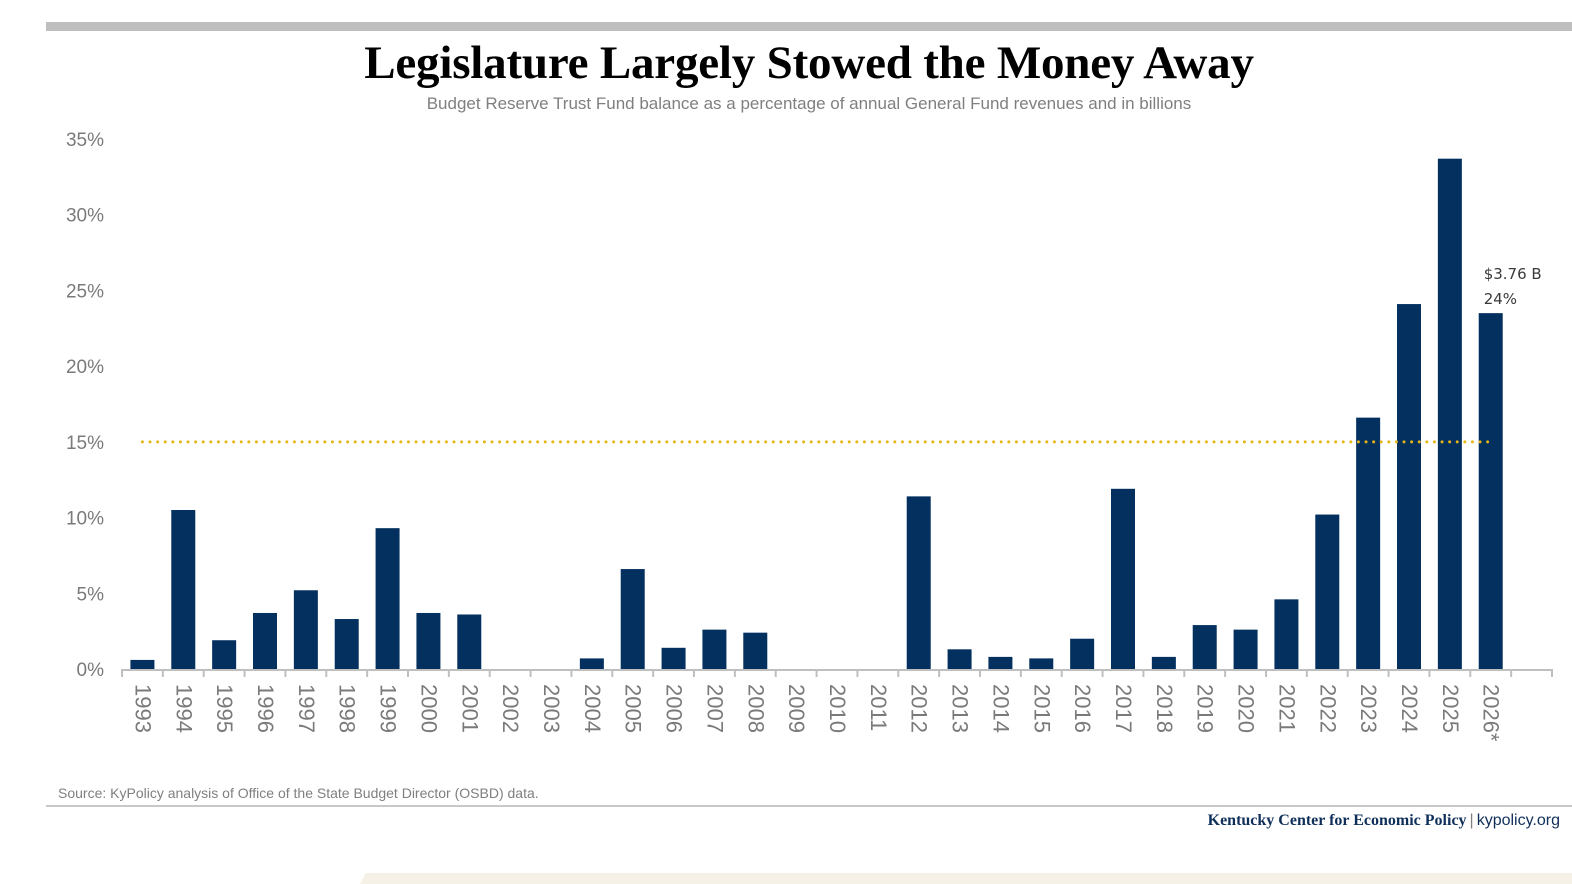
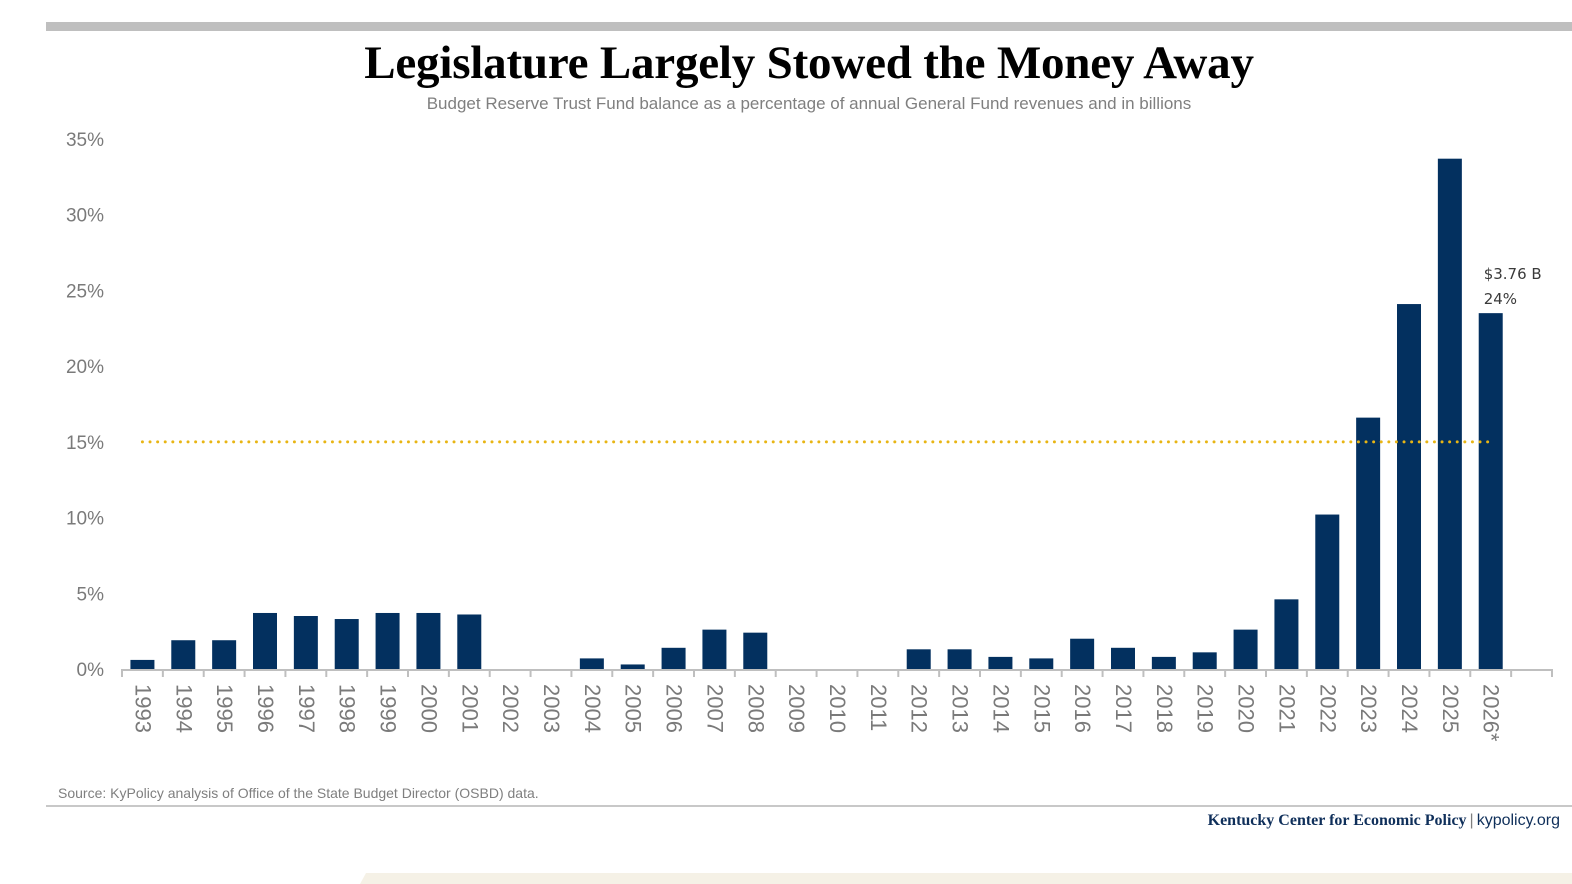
1994: 10.5% -> 1.9%
1997: 5.2% -> 3.5%
1999: 9.3% -> 3.7%
2005: 6.6% -> 0.3%
2012: 11.4% -> 1.3%
2017: 11.9% -> 1.4%
2019: 2.9% -> 1.1%
